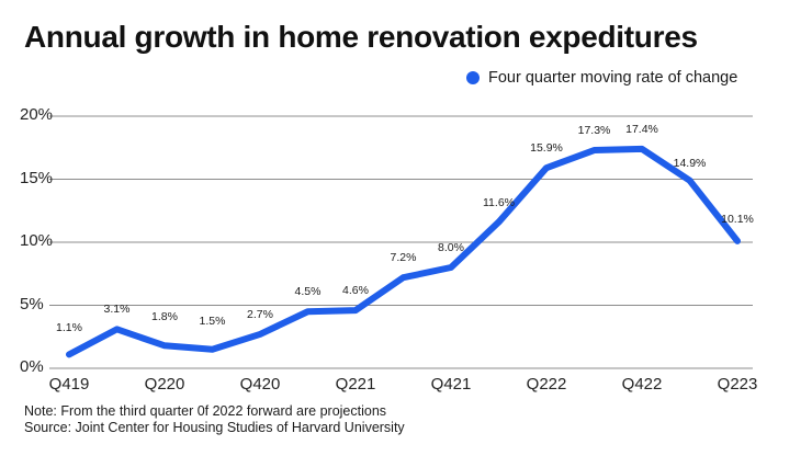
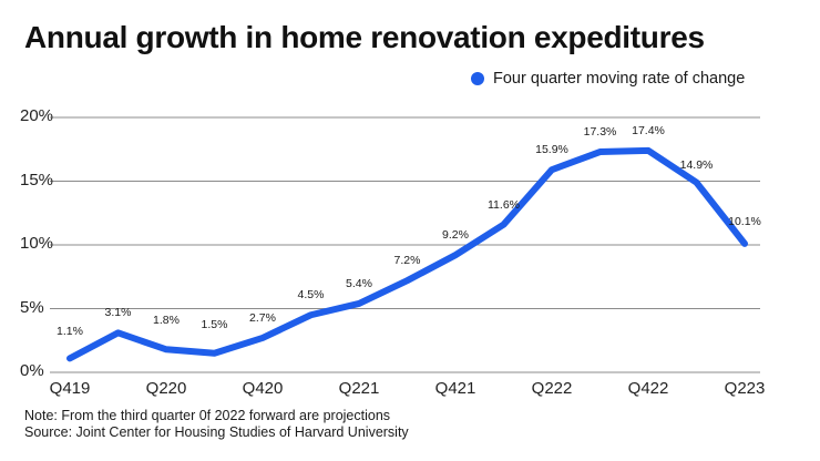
Q221: 4.6% -> 5.4%
Q421: 8.0% -> 9.2%
